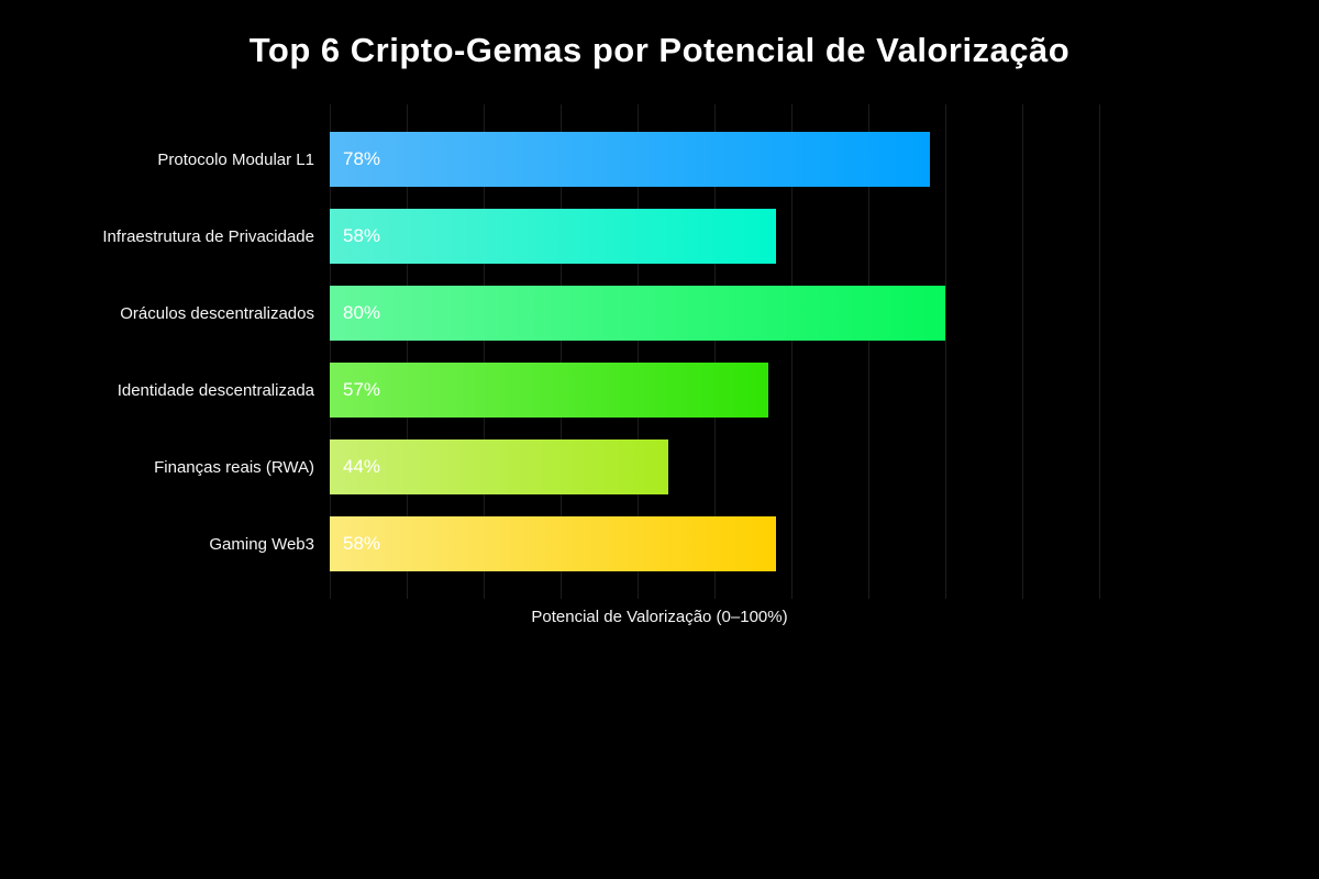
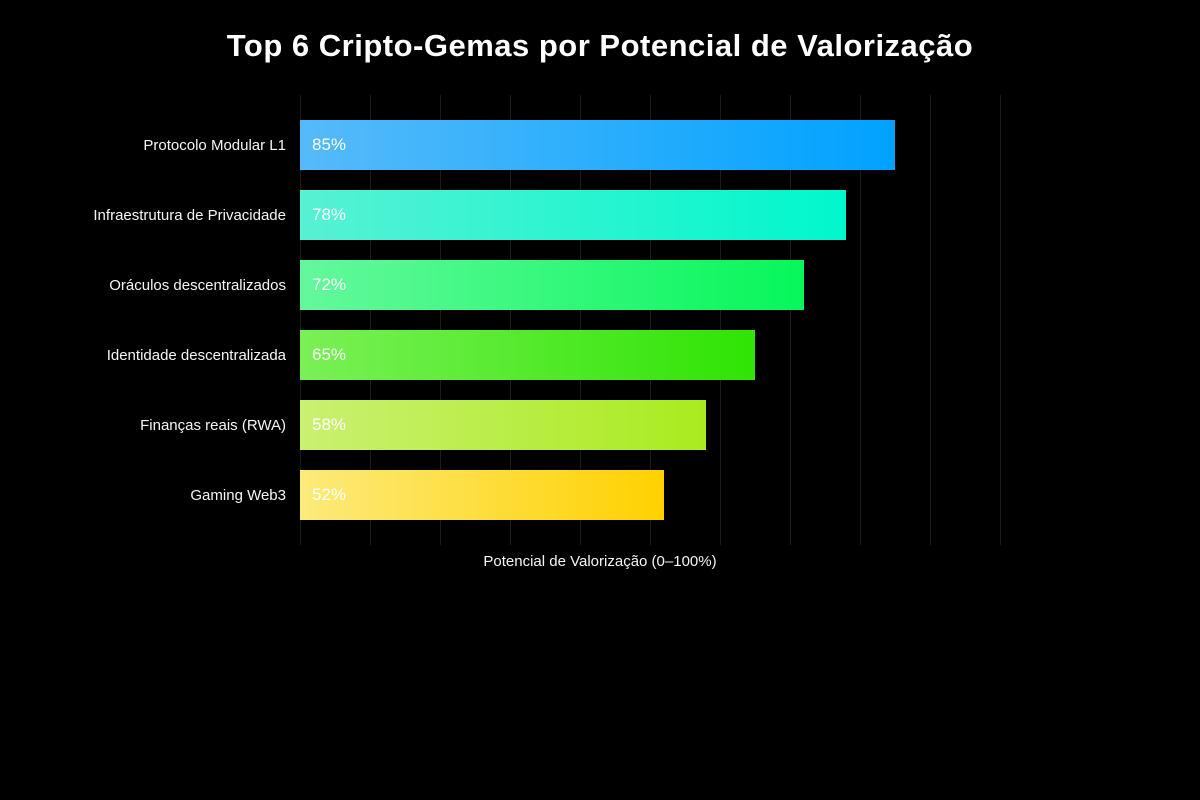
Protocolo Modular L1: 78% -> 85%
Infraestrutura de Privacidade: 58% -> 78%
Oráculos descentralizados: 80% -> 72%
Identidade descentralizada: 57% -> 65%
Finanças reais (RWA): 44% -> 58%
Gaming Web3: 58% -> 52%
